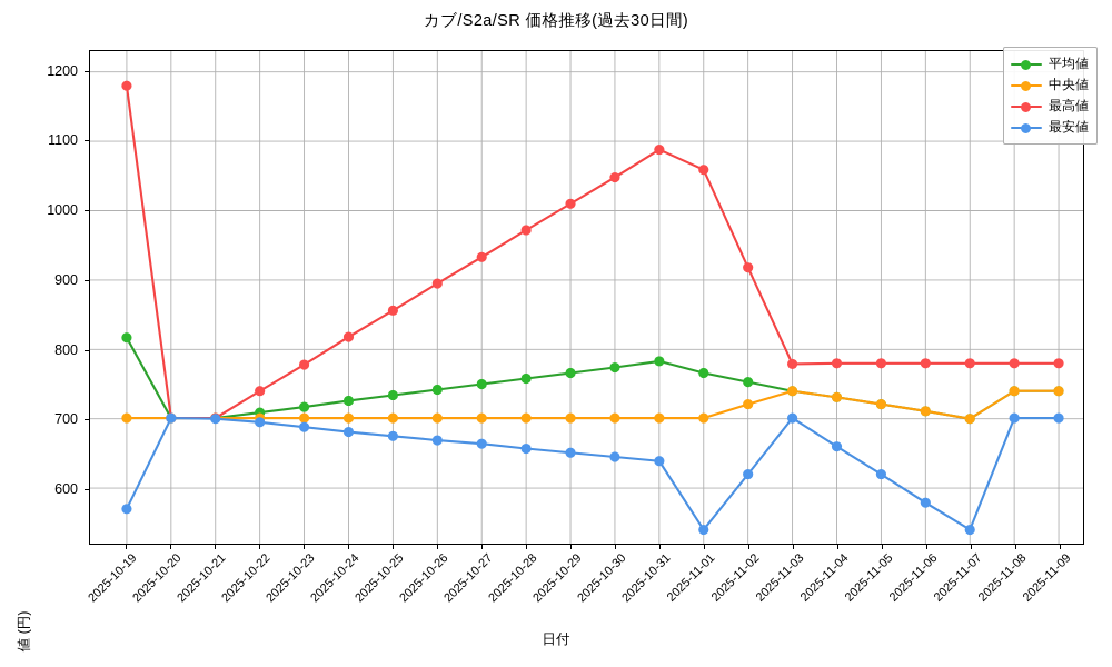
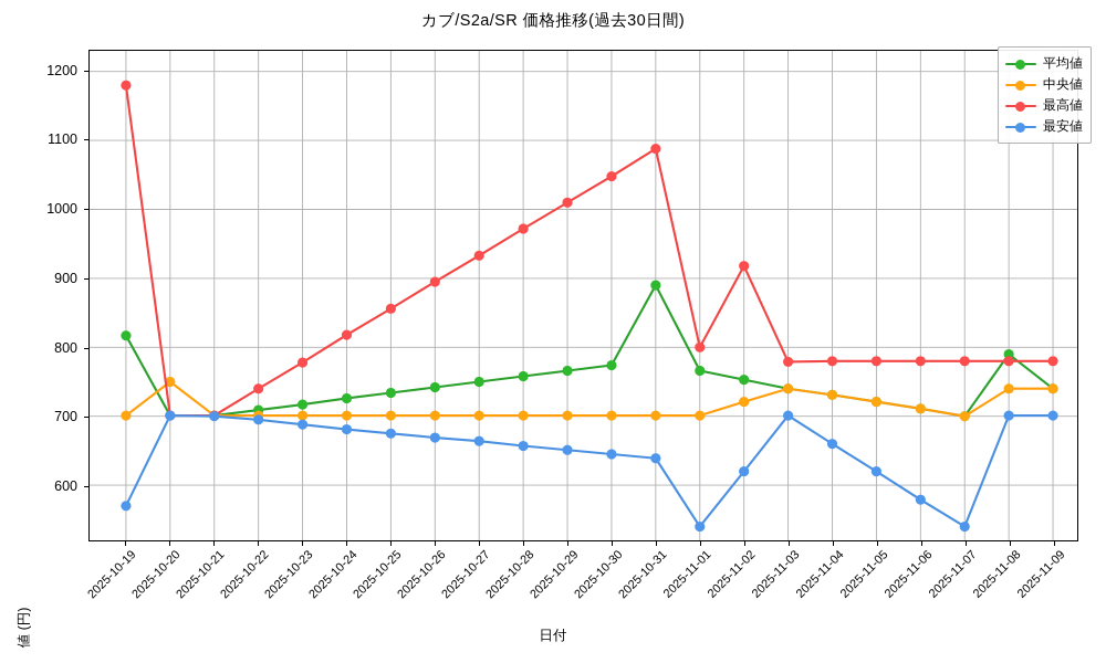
中央値/2025-10-20: 700 -> 750
平均値/2025-10-31: 780 -> 890
最高値/2025-11-01: 1060 -> 800
平均値/2025-11-08: 740 -> 790
